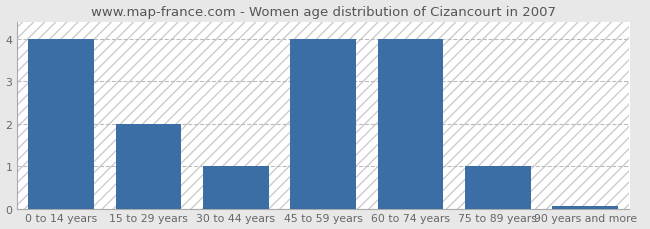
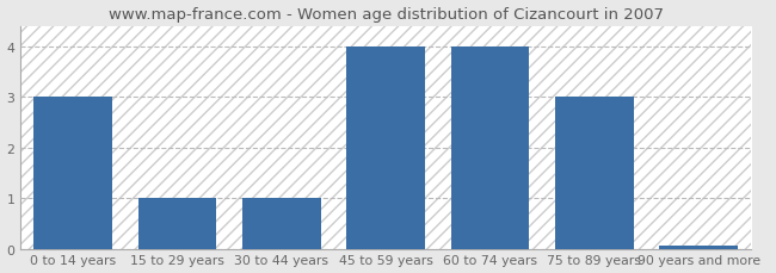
0 to 14 years: 4.00 -> 3.00
15 to 29 years: 2.00 -> 1.00
75 to 89 years: 1.00 -> 3.00
